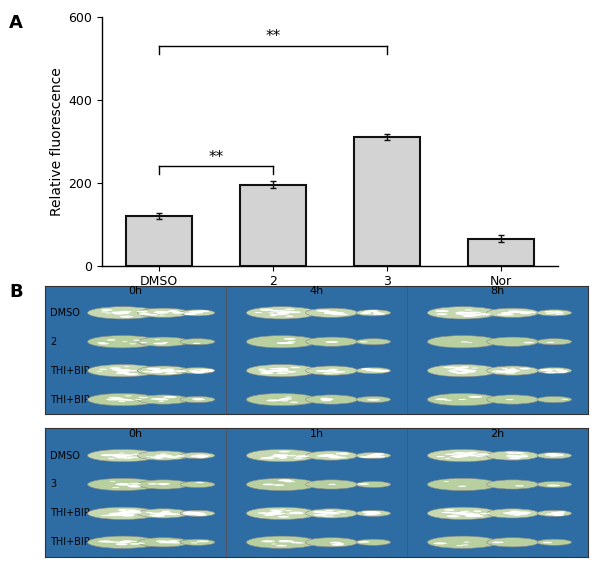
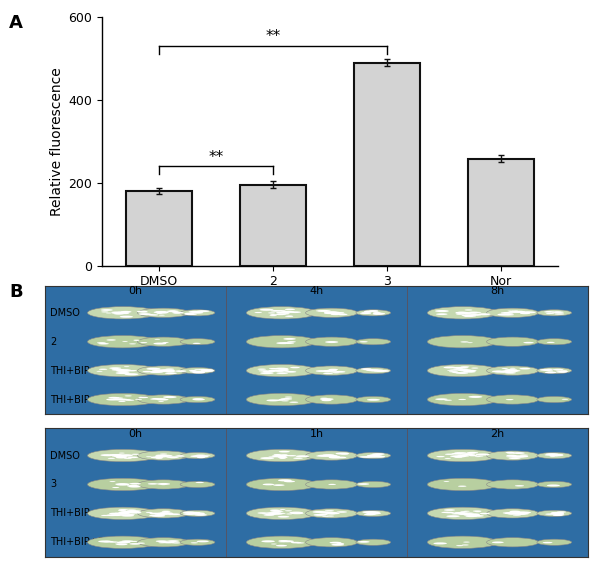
DMSO: 120 -> 180
3: 310 -> 490
Nor: 65 -> 258
